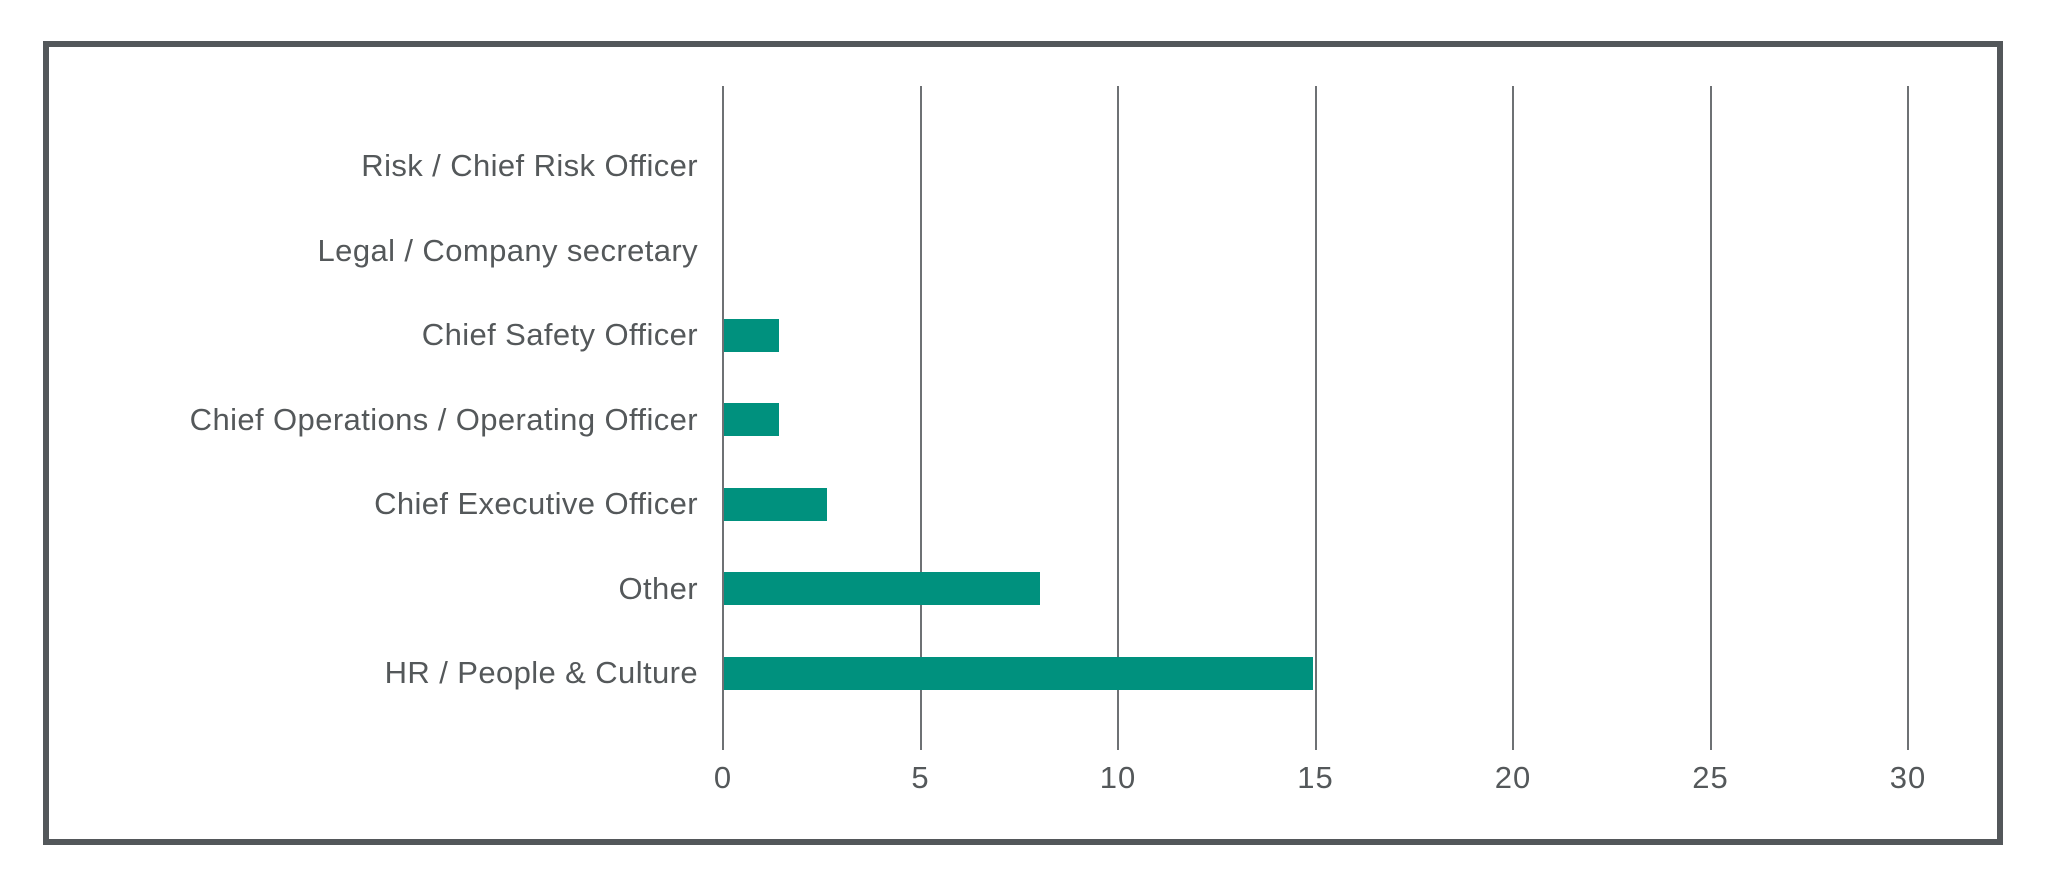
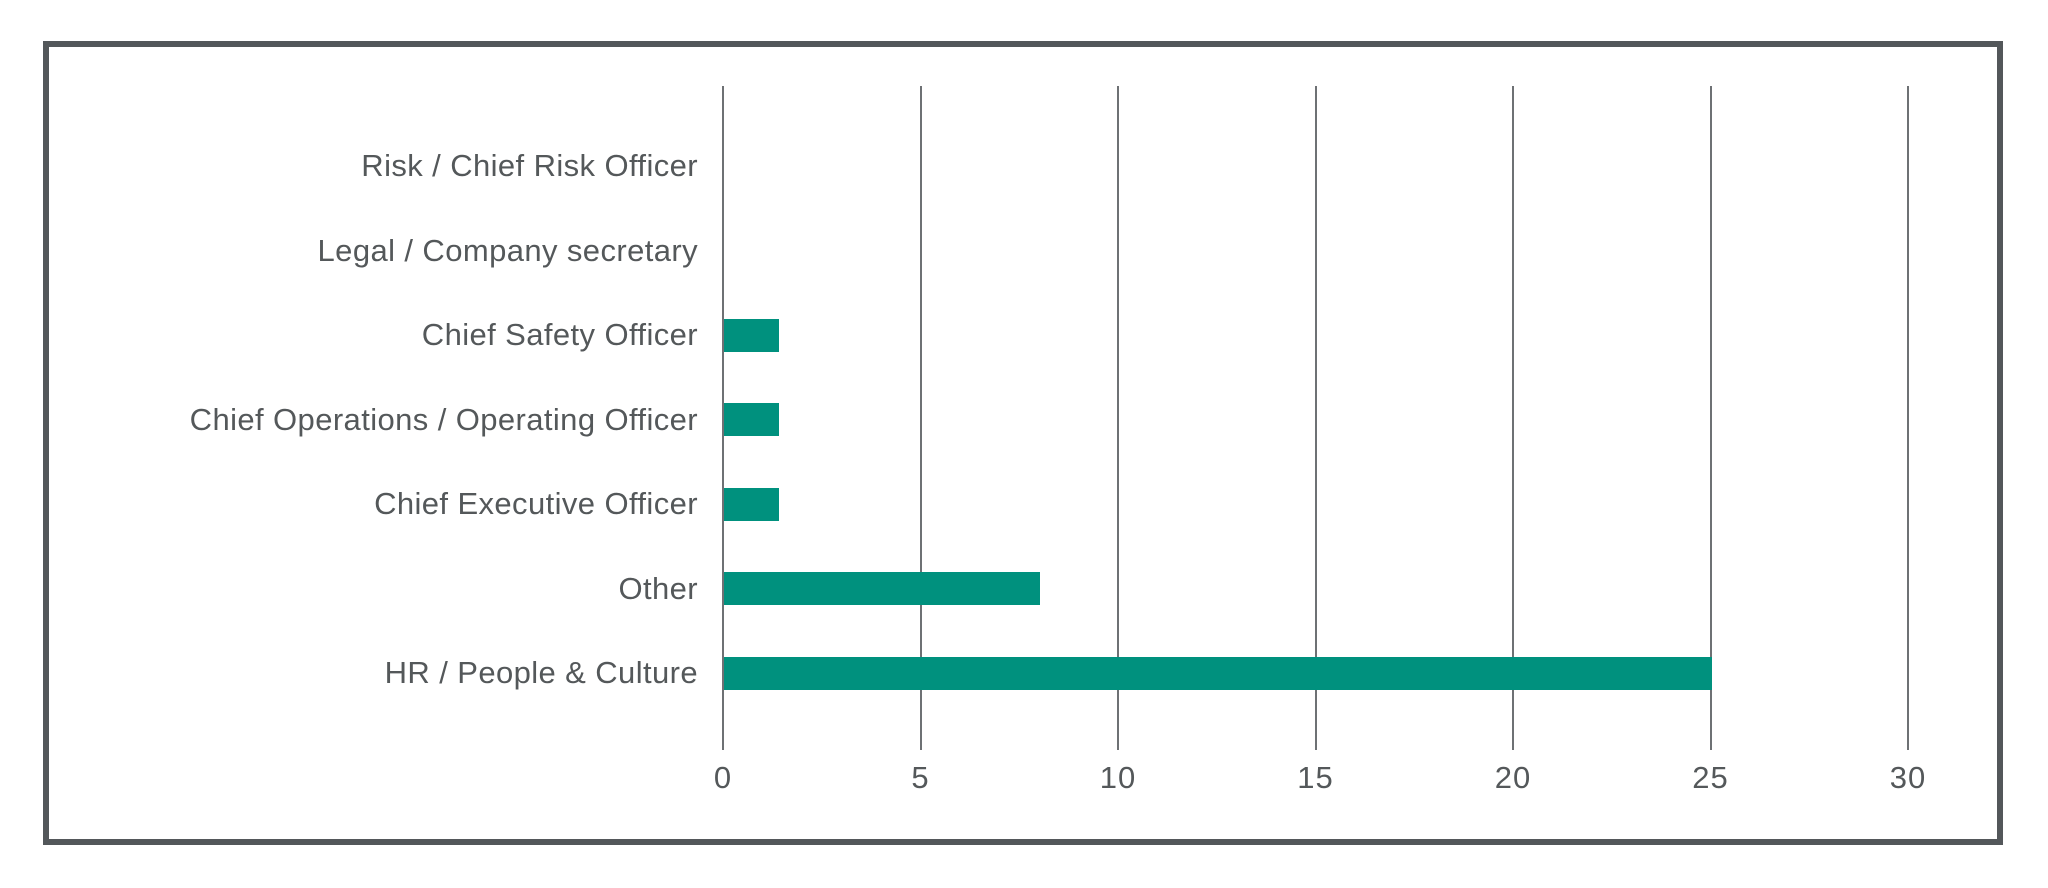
Chief Executive Officer: 2.6 -> 1.4
HR / People & Culture: 14.9 -> 25.0
